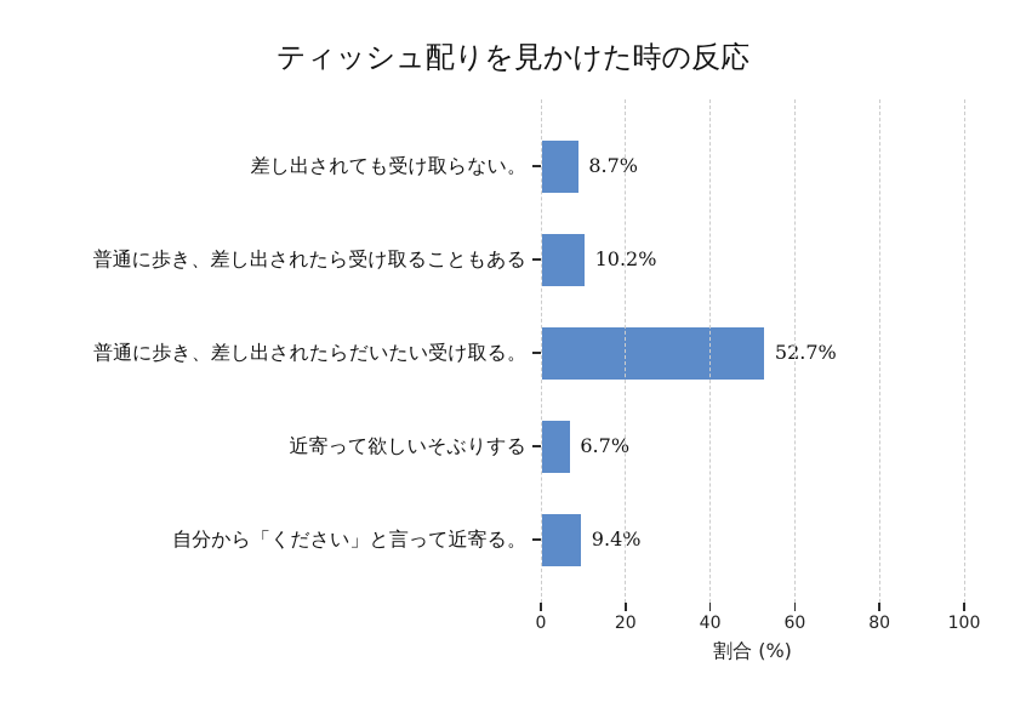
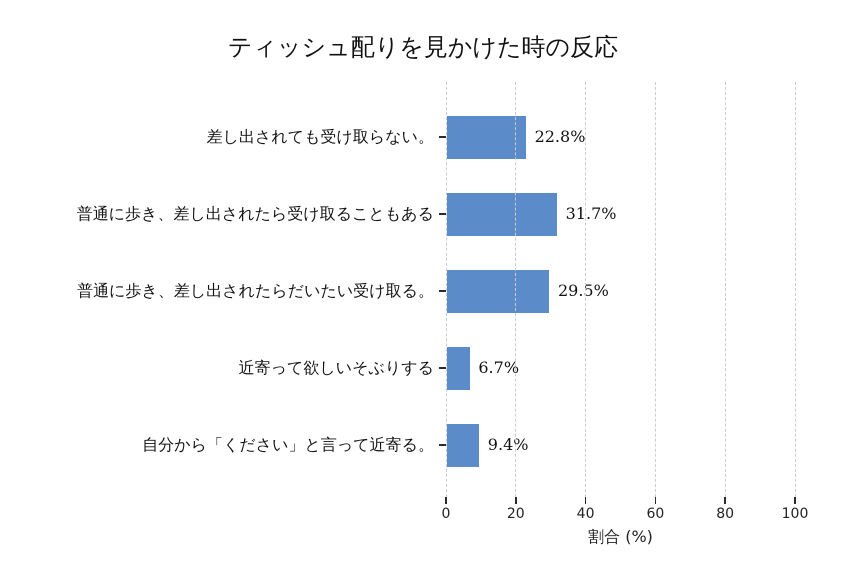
差し出されても受け取らない。: 8.7% -> 22.8%
普通に歩き、差し出されたら受け取ることもある: 10.2% -> 31.7%
普通に歩き、差し出されたらだいたい受け取る。: 52.7% -> 29.5%
